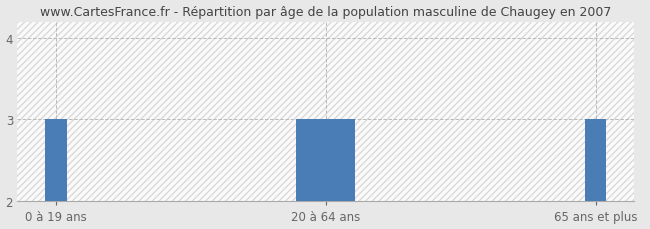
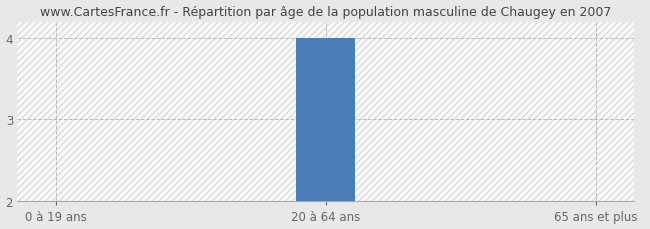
0 à 19 ans: 3 -> 2
20 à 64 ans: 3 -> 4
65 ans et plus: 3 -> 2
